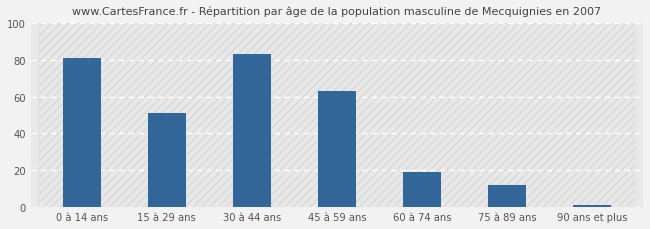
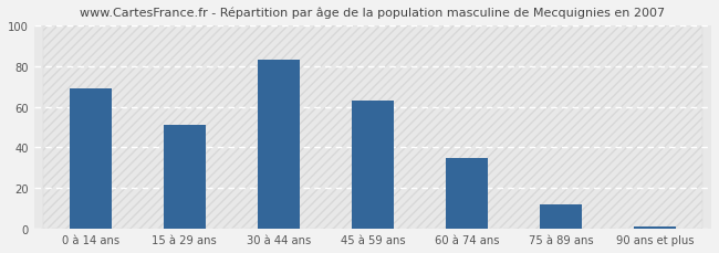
0 à 14 ans: 81 -> 69
60 à 74 ans: 19 -> 35
